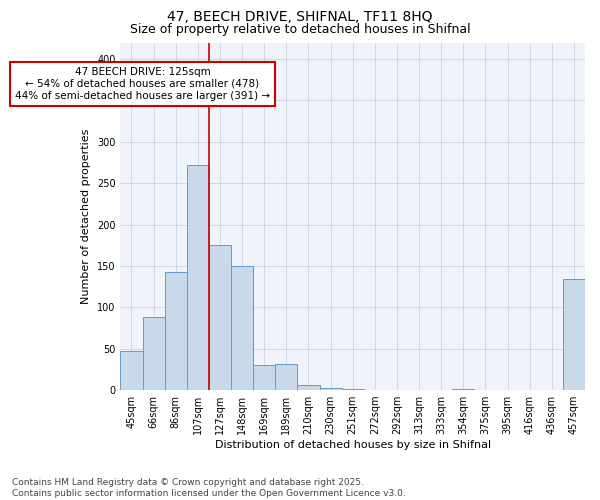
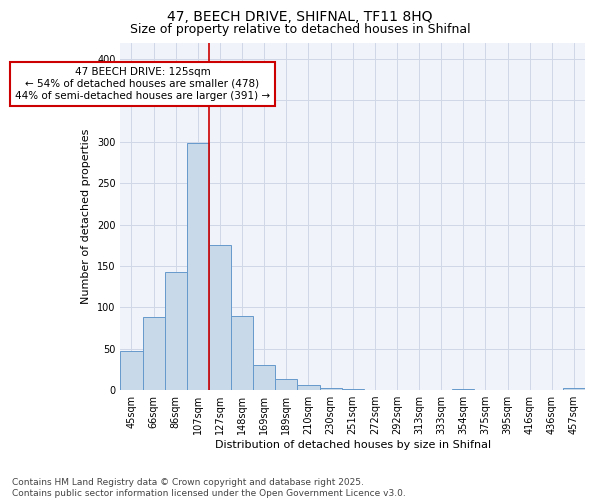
107sqm: 272 -> 299
148sqm: 150 -> 90
189sqm: 32 -> 13
457sqm: 134 -> 2
